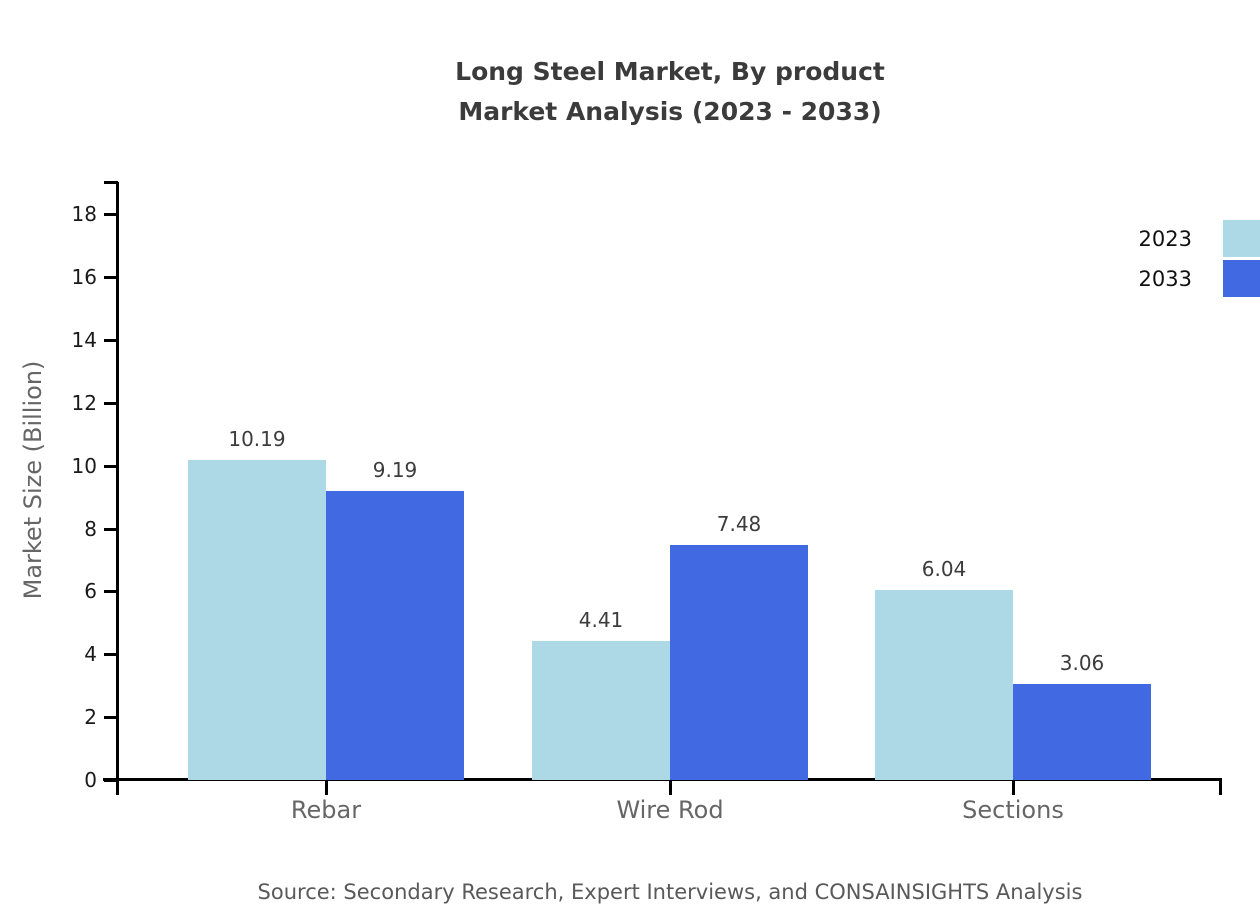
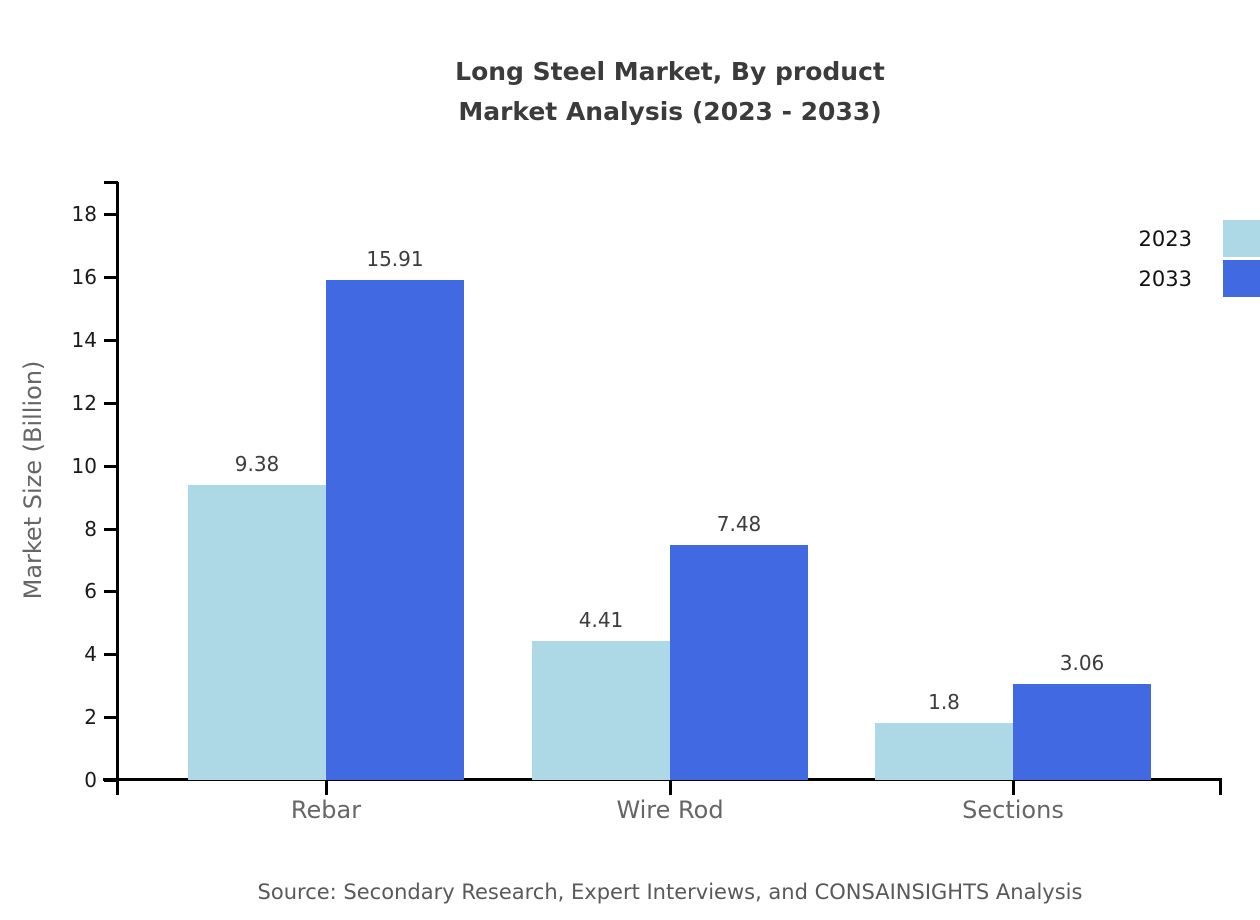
2023/Rebar: 10.19 -> 9.38
2033/Rebar: 9.19 -> 15.91
2023/Sections: 6.04 -> 1.8
